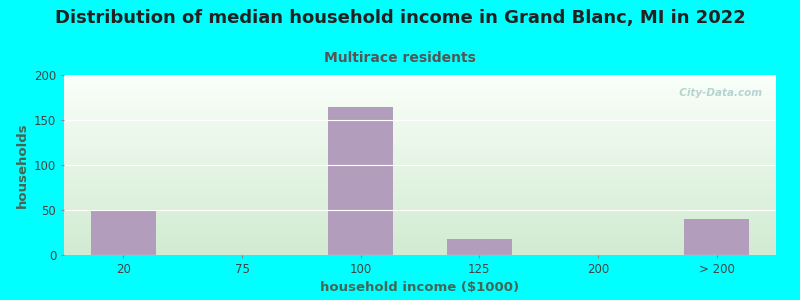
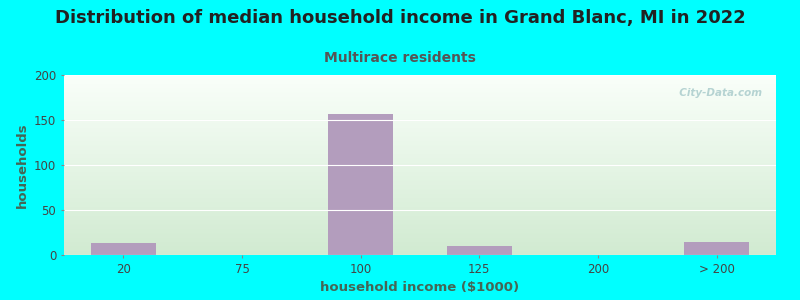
20: 50 -> 13
100: 164 -> 157
125: 18 -> 10
> 200: 40 -> 14
